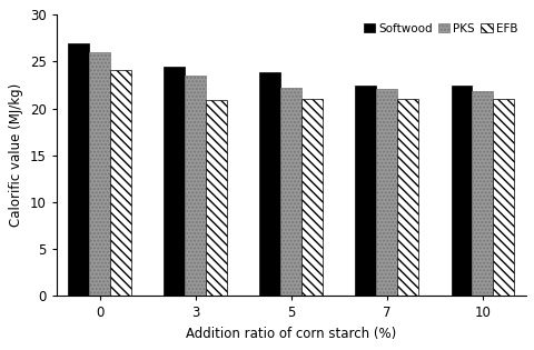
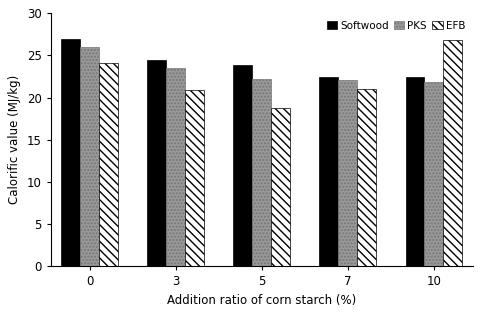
EFB/5: 21.0 -> 18.8
EFB/10: 21.0 -> 26.8
